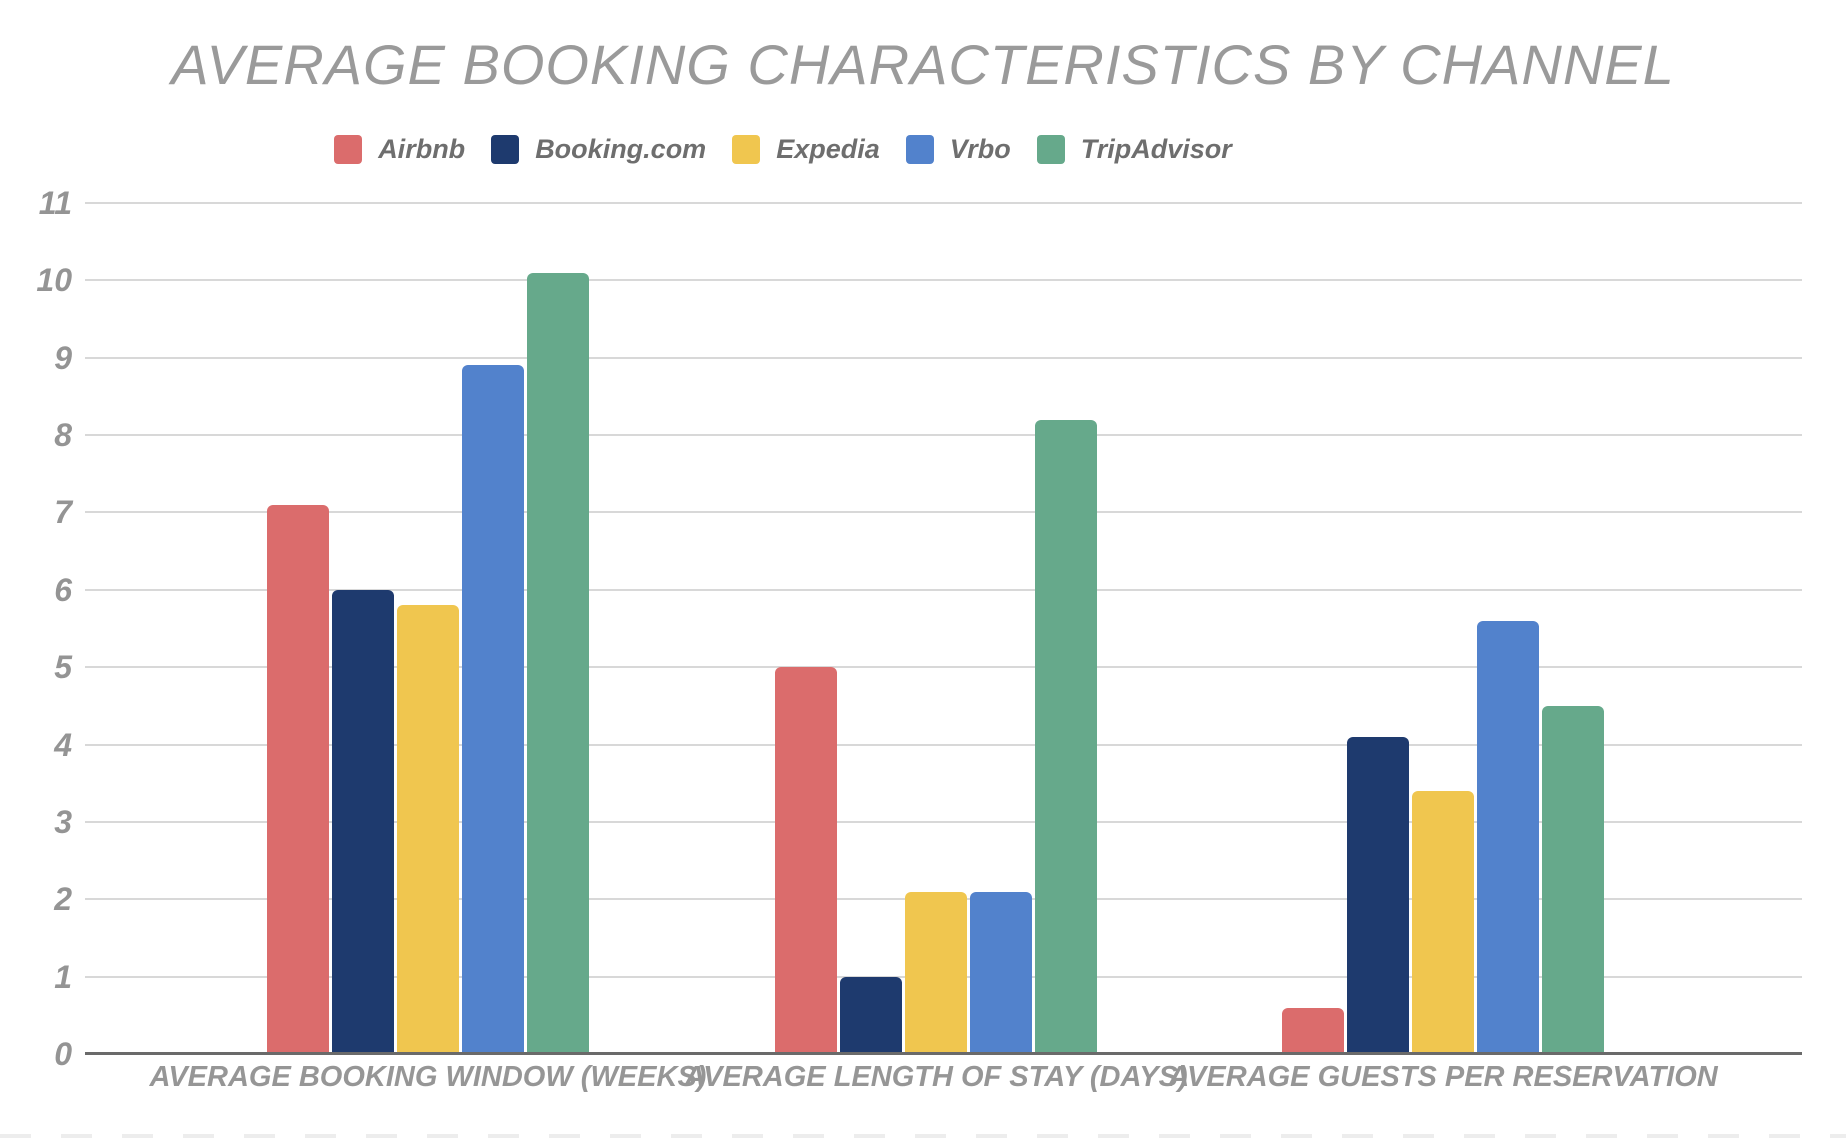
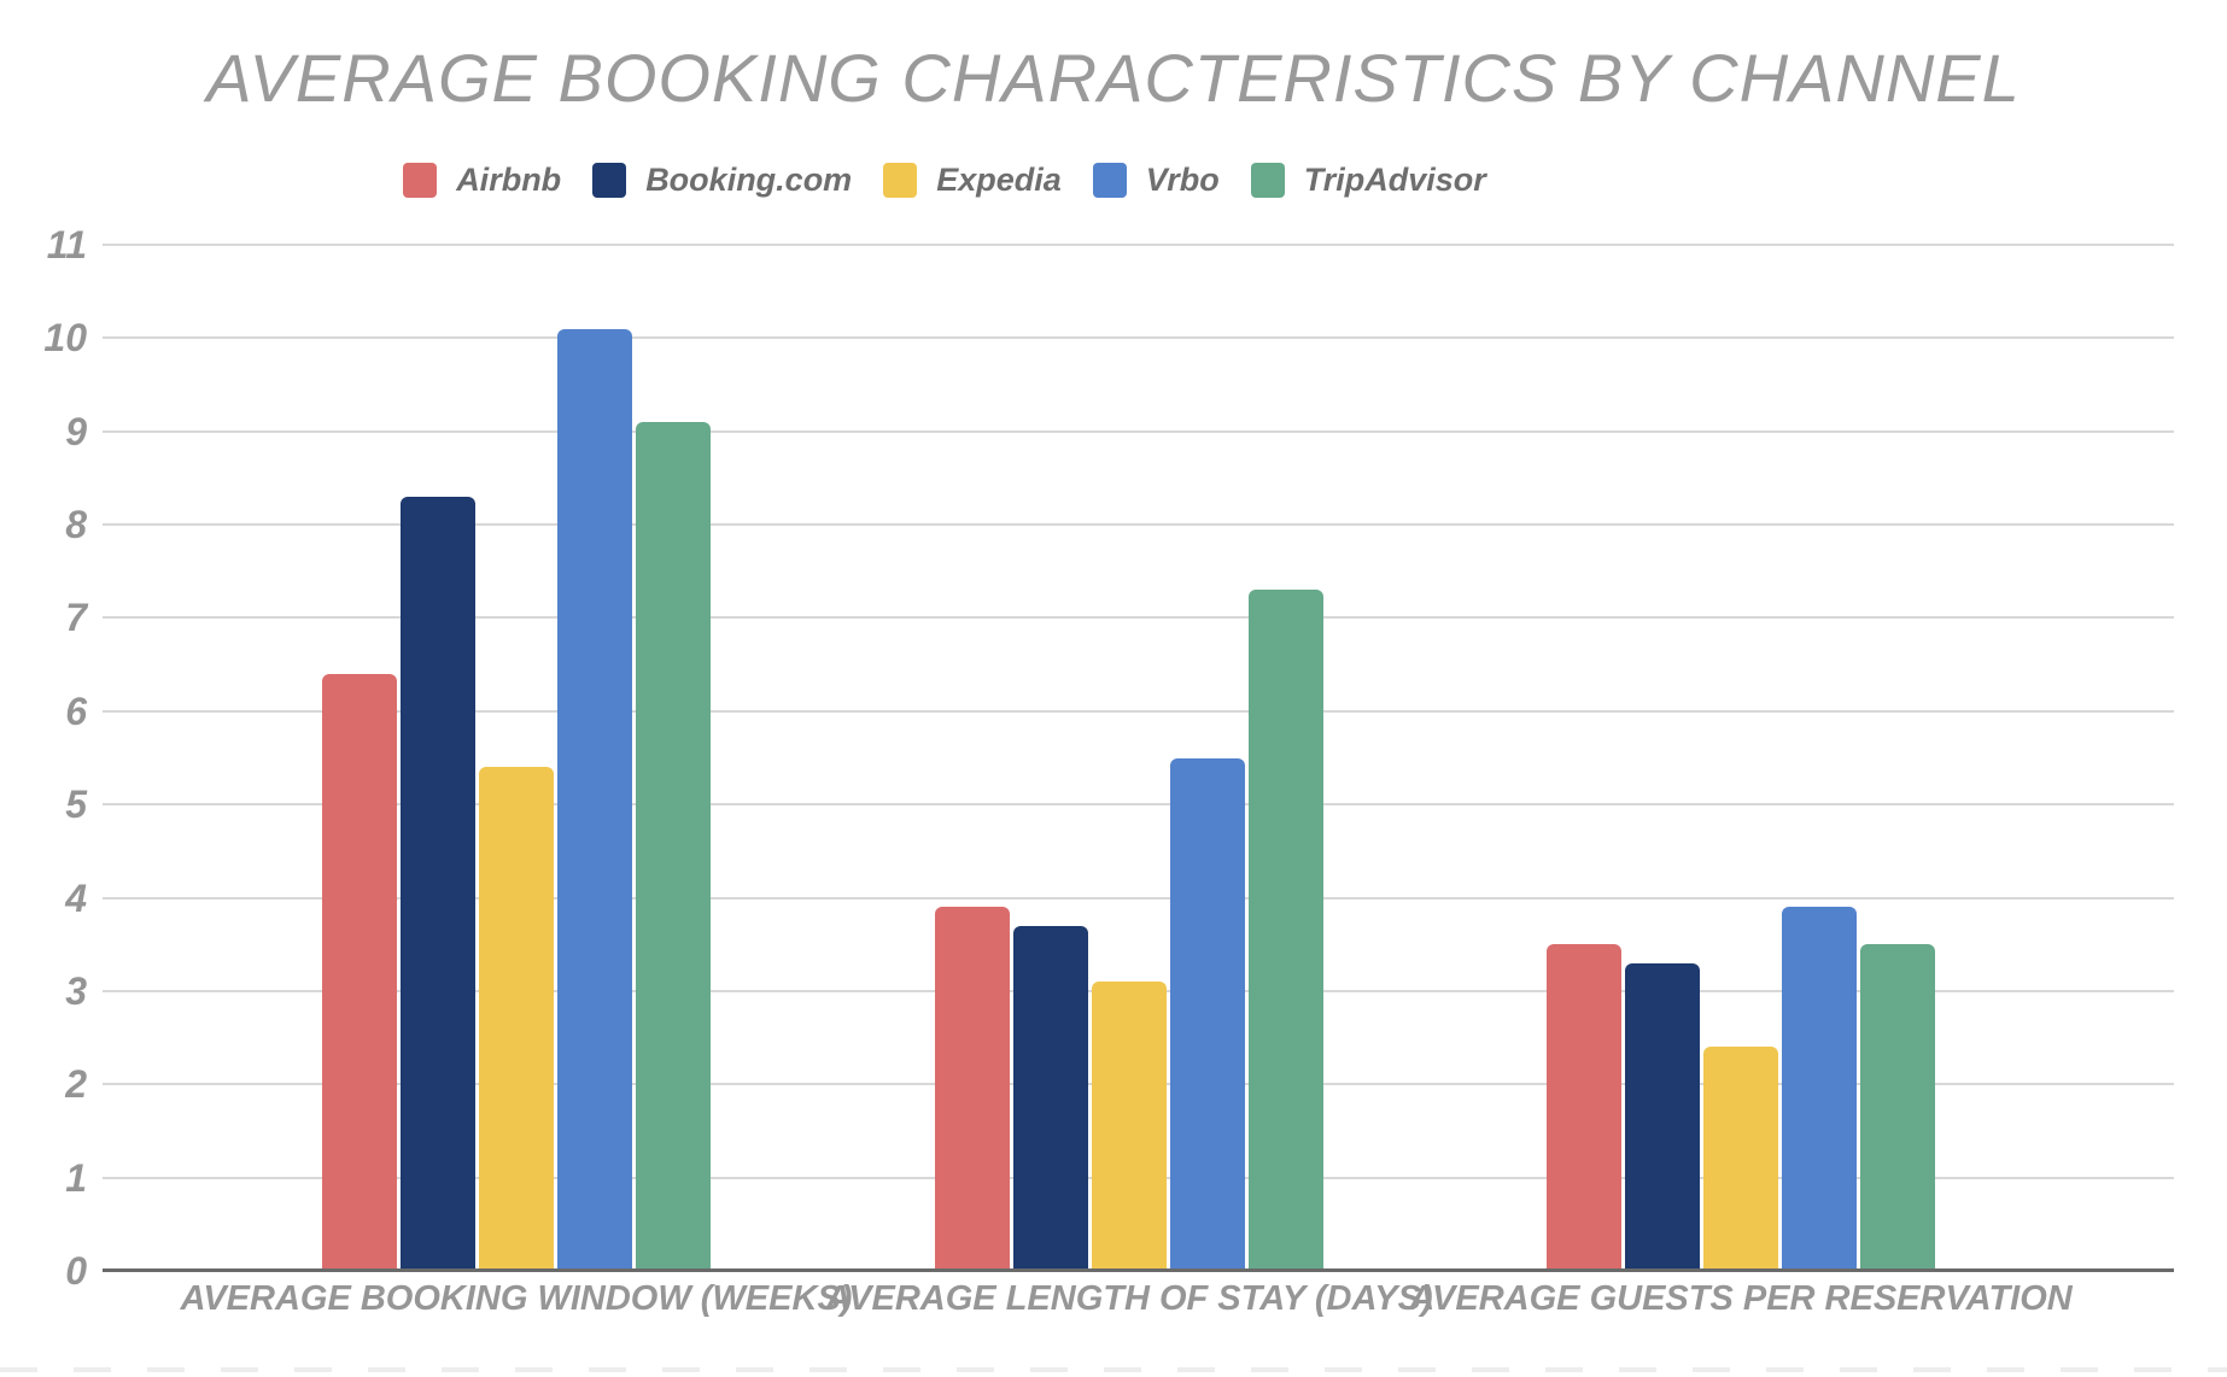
Airbnb/AVERAGE BOOKING WINDOW (WEEKS): 7.1 -> 6.4
Booking.com/AVERAGE BOOKING WINDOW (WEEKS): 6.0 -> 8.3
Expedia/AVERAGE BOOKING WINDOW (WEEKS): 5.8 -> 5.4
Vrbo/AVERAGE BOOKING WINDOW (WEEKS): 8.9 -> 10.1
TripAdvisor/AVERAGE BOOKING WINDOW (WEEKS): 10.1 -> 9.1
Airbnb/AVERAGE LENGTH OF STAY (DAYS): 5.0 -> 3.9
Booking.com/AVERAGE LENGTH OF STAY (DAYS): 1.0 -> 3.7
Expedia/AVERAGE LENGTH OF STAY (DAYS): 2.1 -> 3.1
Vrbo/AVERAGE LENGTH OF STAY (DAYS): 2.1 -> 5.5
TripAdvisor/AVERAGE LENGTH OF STAY (DAYS): 8.2 -> 7.3
Airbnb/AVERAGE GUESTS PER RESERVATION: 0.6 -> 3.5
Booking.com/AVERAGE GUESTS PER RESERVATION: 4.1 -> 3.3
Expedia/AVERAGE GUESTS PER RESERVATION: 3.4 -> 2.4
Vrbo/AVERAGE GUESTS PER RESERVATION: 5.6 -> 3.9
TripAdvisor/AVERAGE GUESTS PER RESERVATION: 4.5 -> 3.5
